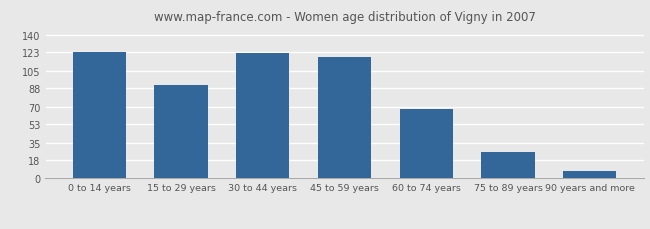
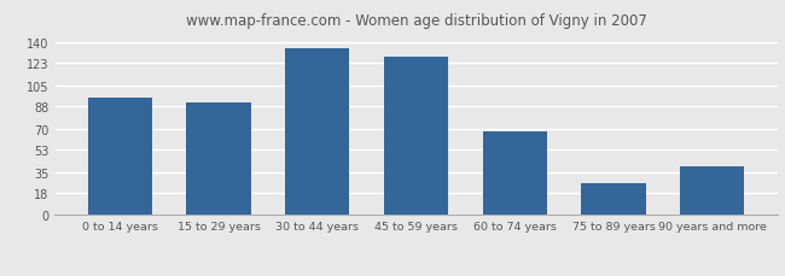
0 to 14 years: 123 -> 95
30 to 44 years: 122 -> 135
45 to 59 years: 118 -> 128
90 years and more: 7 -> 39
